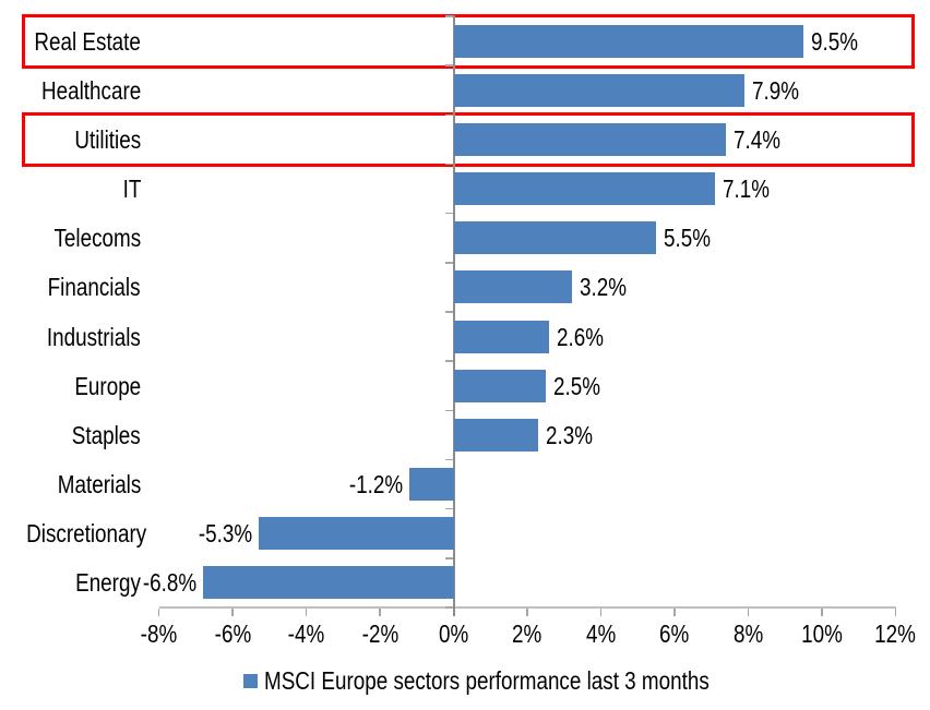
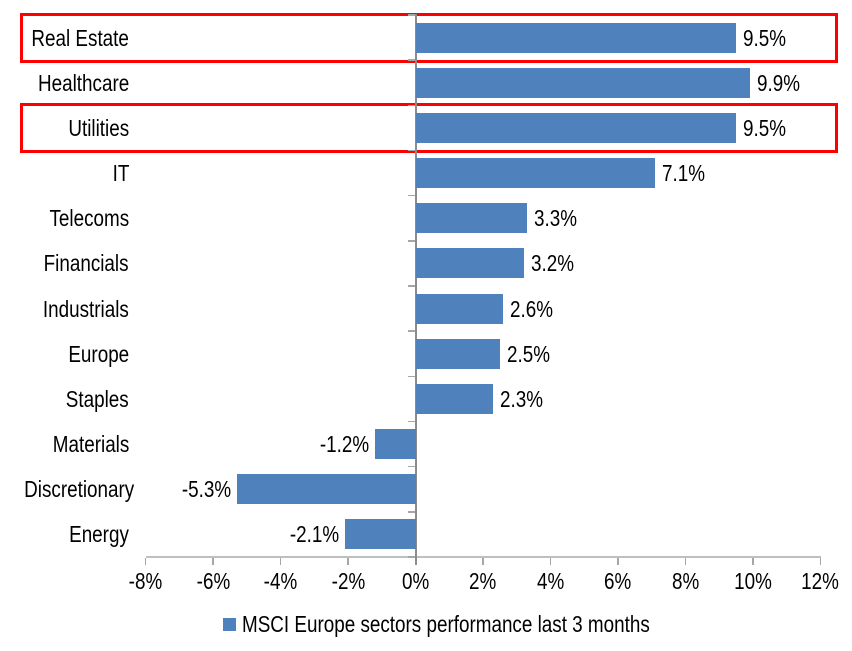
Healthcare: 7.9% -> 9.9%
Utilities: 7.4% -> 9.5%
Telecoms: 5.5% -> 3.3%
Energy: -6.8% -> -2.1%
